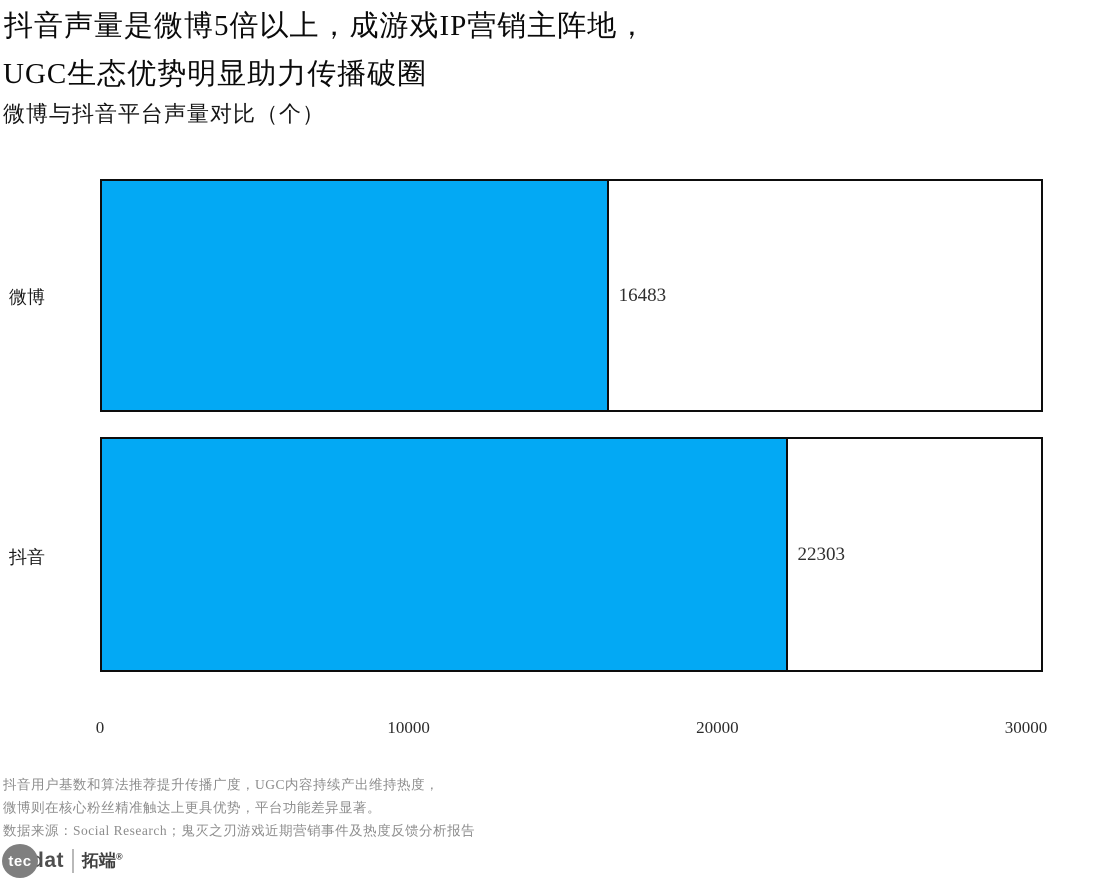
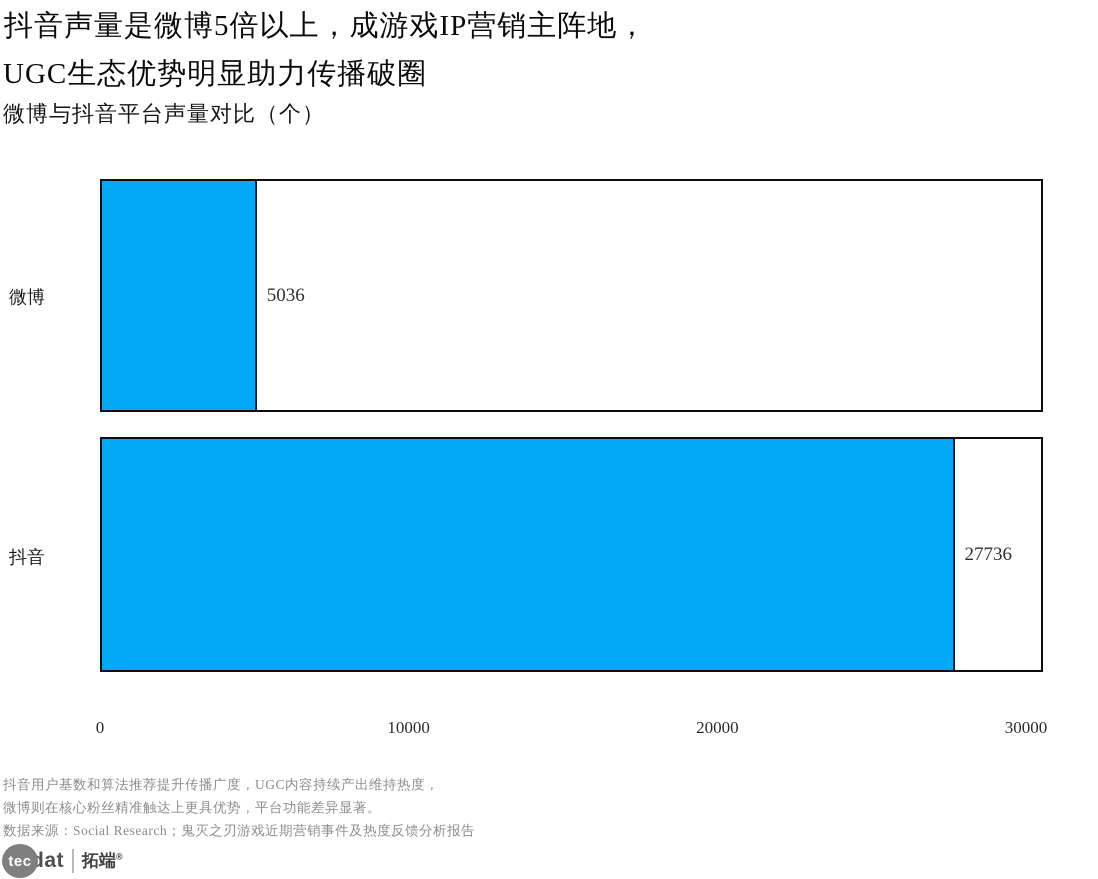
微博: 16483 -> 5036
抖音: 22303 -> 27736
